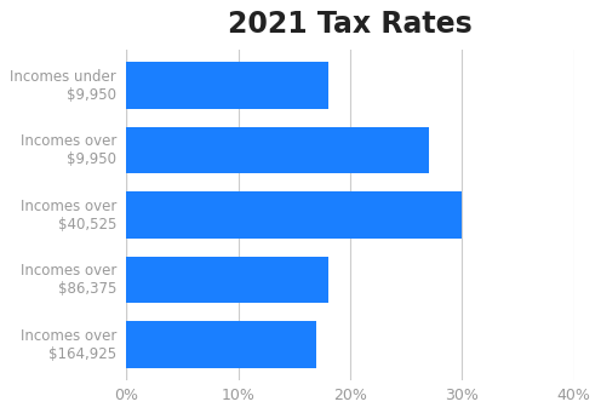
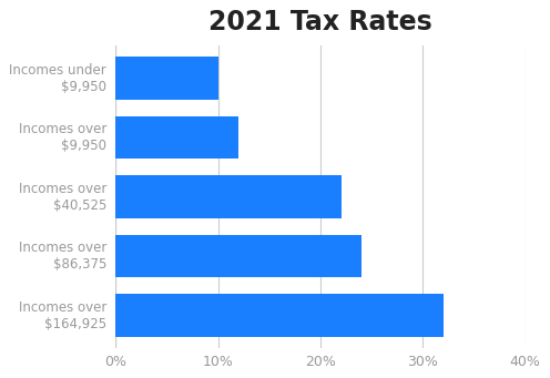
Incomes under $9,950: 18% -> 10%
Incomes over $9,950: 27% -> 12%
Incomes over $40,525: 30% -> 22%
Incomes over $86,375: 18% -> 24%
Incomes over $164,925: 17% -> 32%
